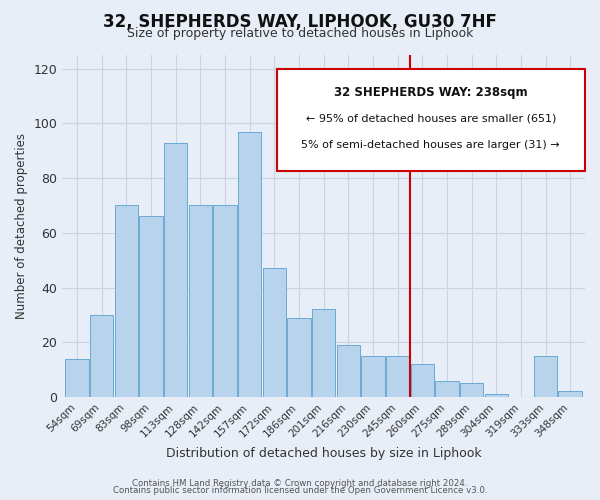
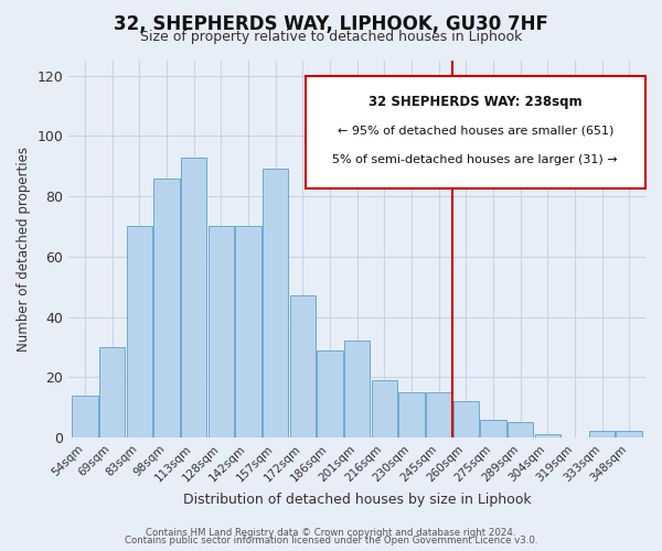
98sqm: 66 -> 86
157sqm: 97 -> 89
333sqm: 15 -> 2
